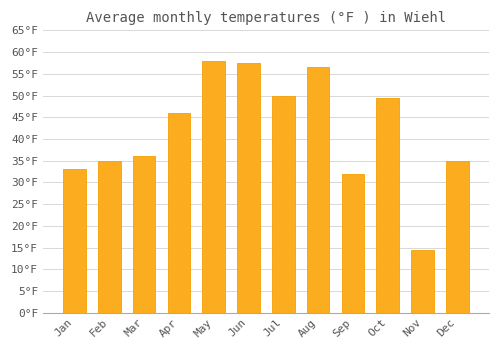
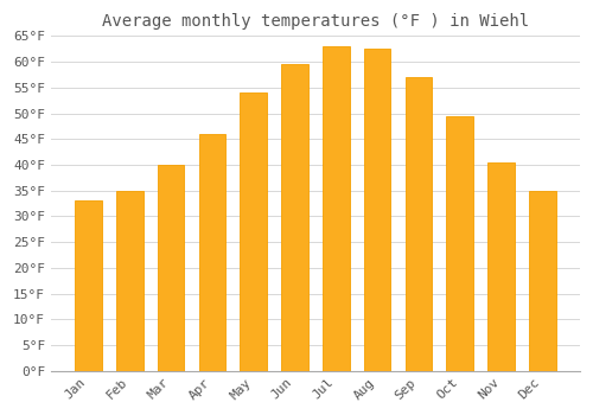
Mar: 36.0°F -> 40.0°F
May: 58.0°F -> 54.0°F
Jun: 57.5°F -> 59.5°F
Jul: 50.0°F -> 63.0°F
Aug: 56.5°F -> 62.5°F
Sep: 32.0°F -> 57.0°F
Nov: 14.5°F -> 40.5°F
